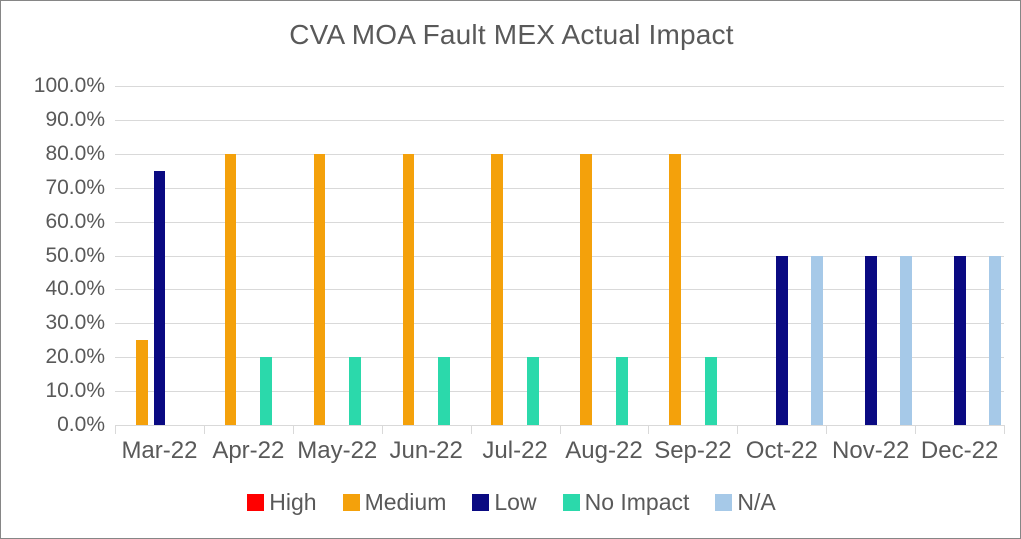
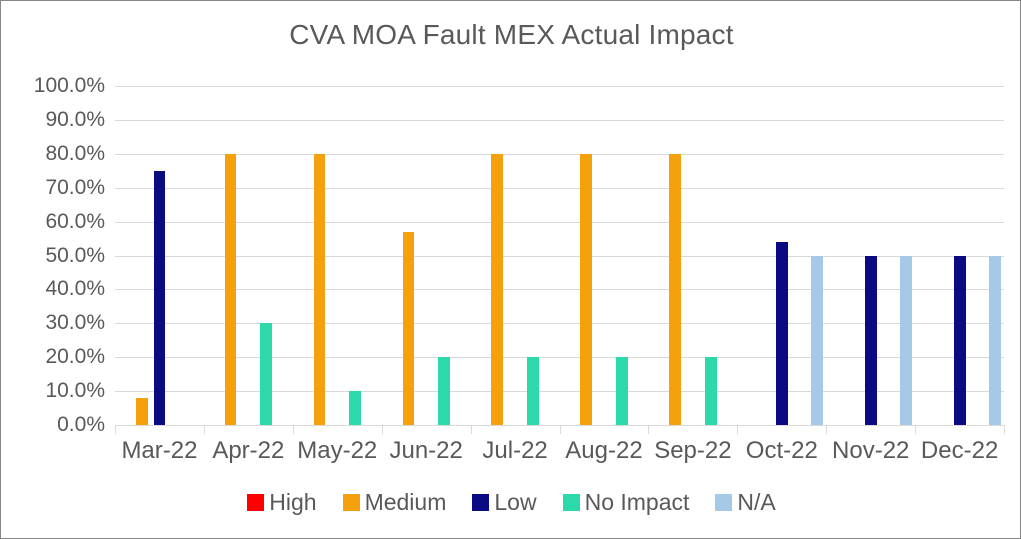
Medium/Mar-22: 25% -> 8%
No Impact/Apr-22: 20% -> 30%
No Impact/May-22: 20% -> 10%
Medium/Jun-22: 80% -> 57%
Low/Oct-22: 50% -> 54%
